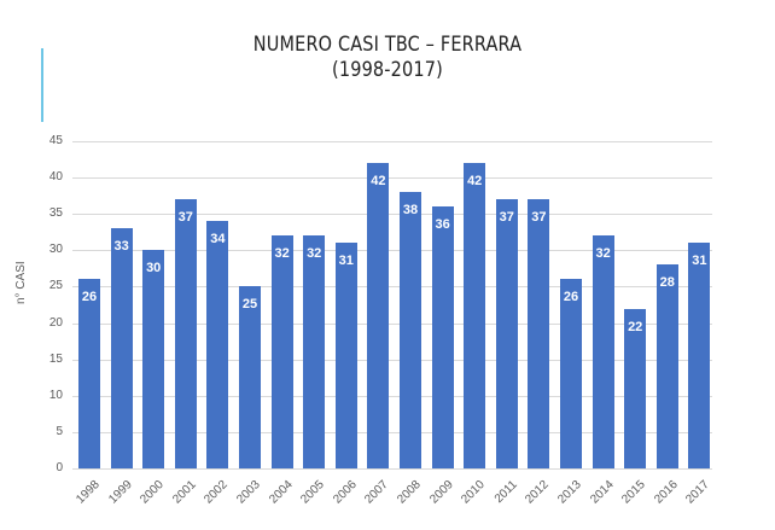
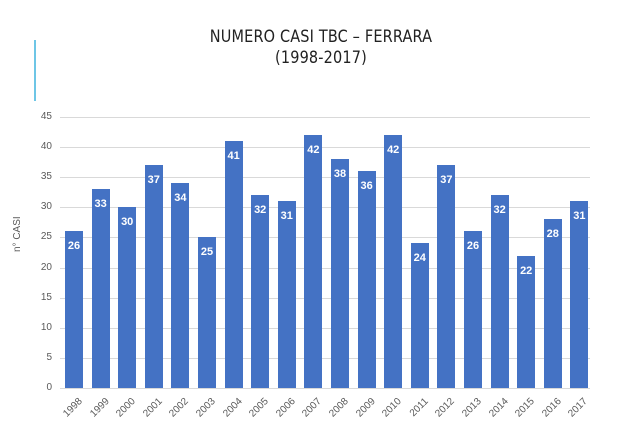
2004: 32 -> 41
2011: 37 -> 24
